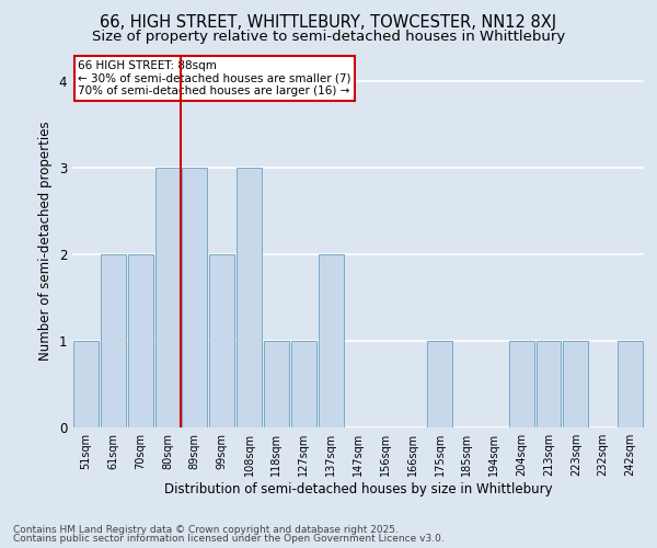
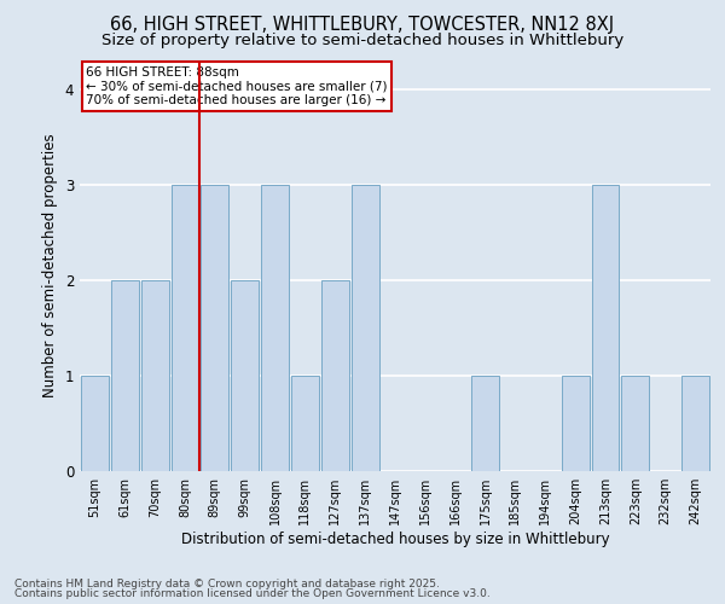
127sqm: 1 -> 2
137sqm: 2 -> 3
213sqm: 1 -> 3
